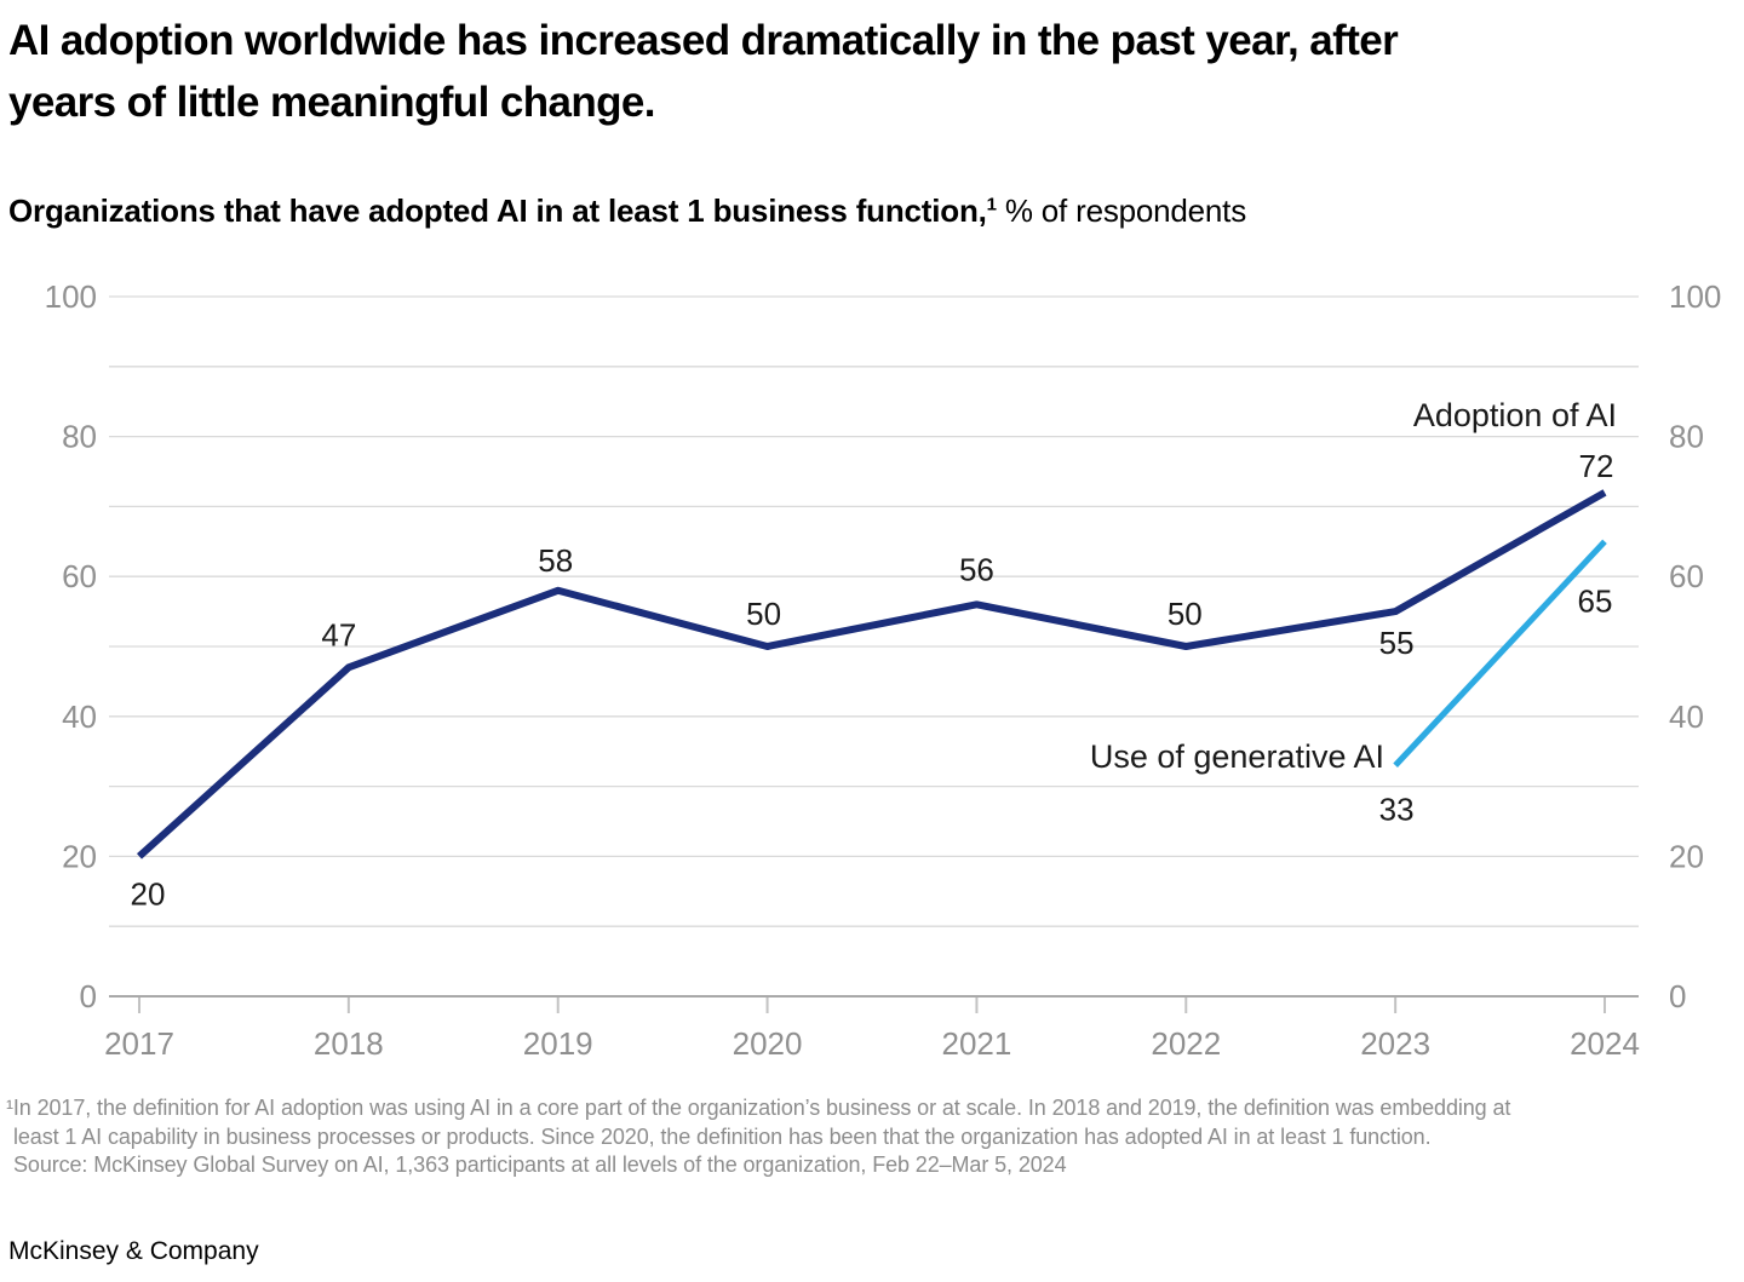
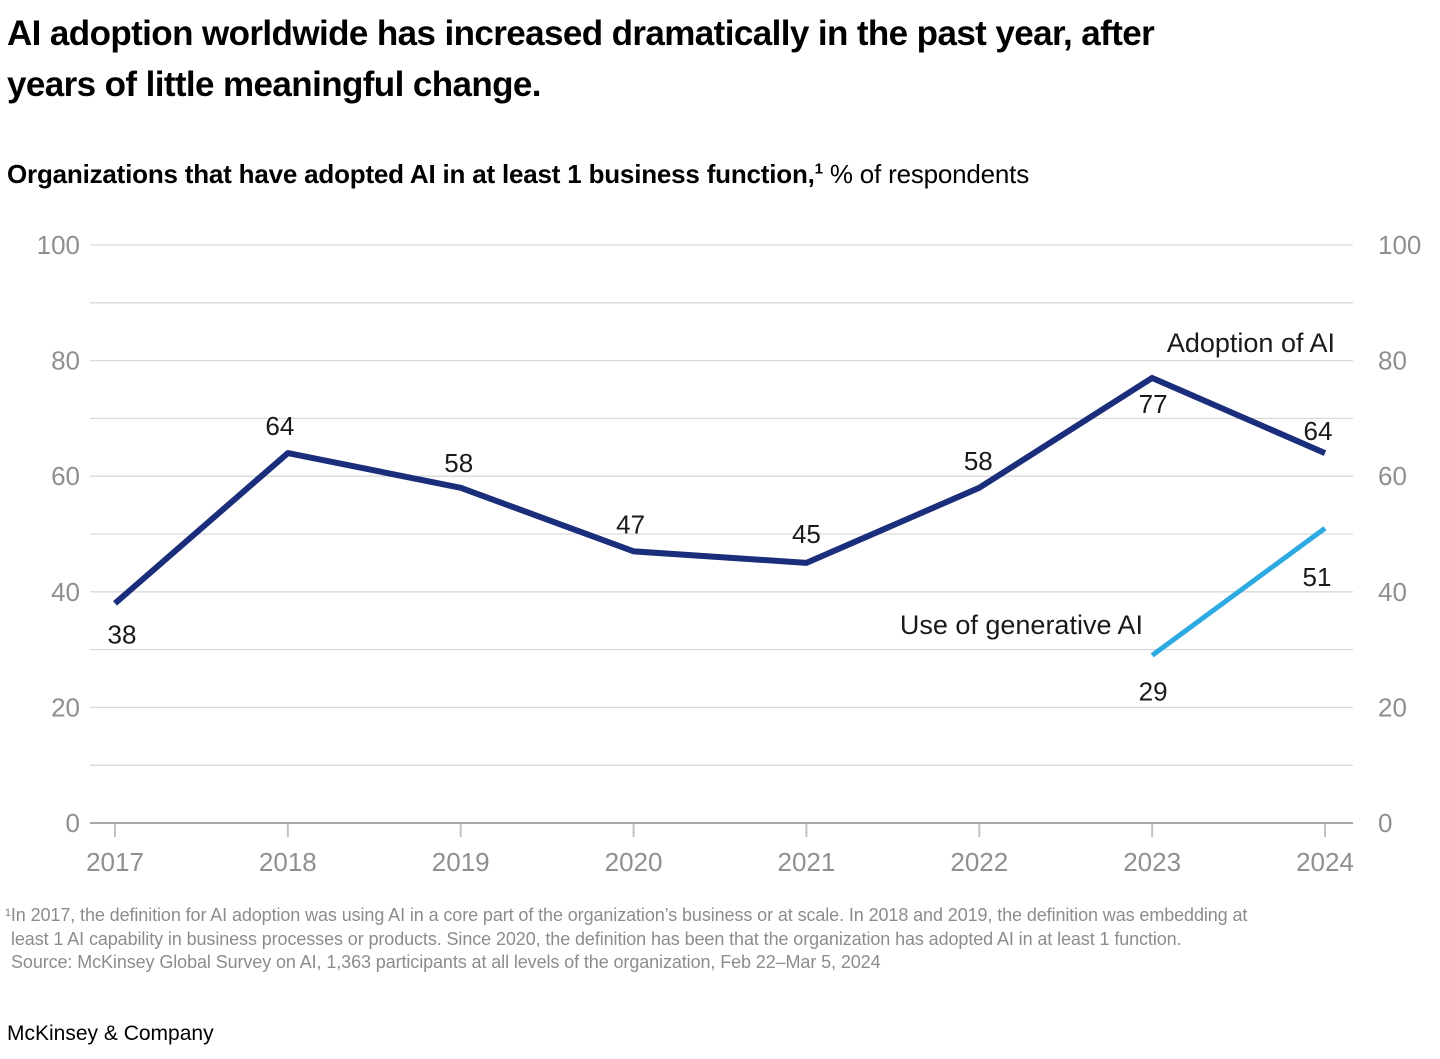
Adoption of AI/2017: 20 -> 38
Adoption of AI/2018: 47 -> 64
Adoption of AI/2020: 50 -> 47
Adoption of AI/2021: 56 -> 45
Adoption of AI/2022: 50 -> 58
Adoption of AI/2023: 55 -> 77
Use of generative AI/2023: 33 -> 29
Adoption of AI/2024: 72 -> 64
Use of generative AI/2024: 65 -> 51
